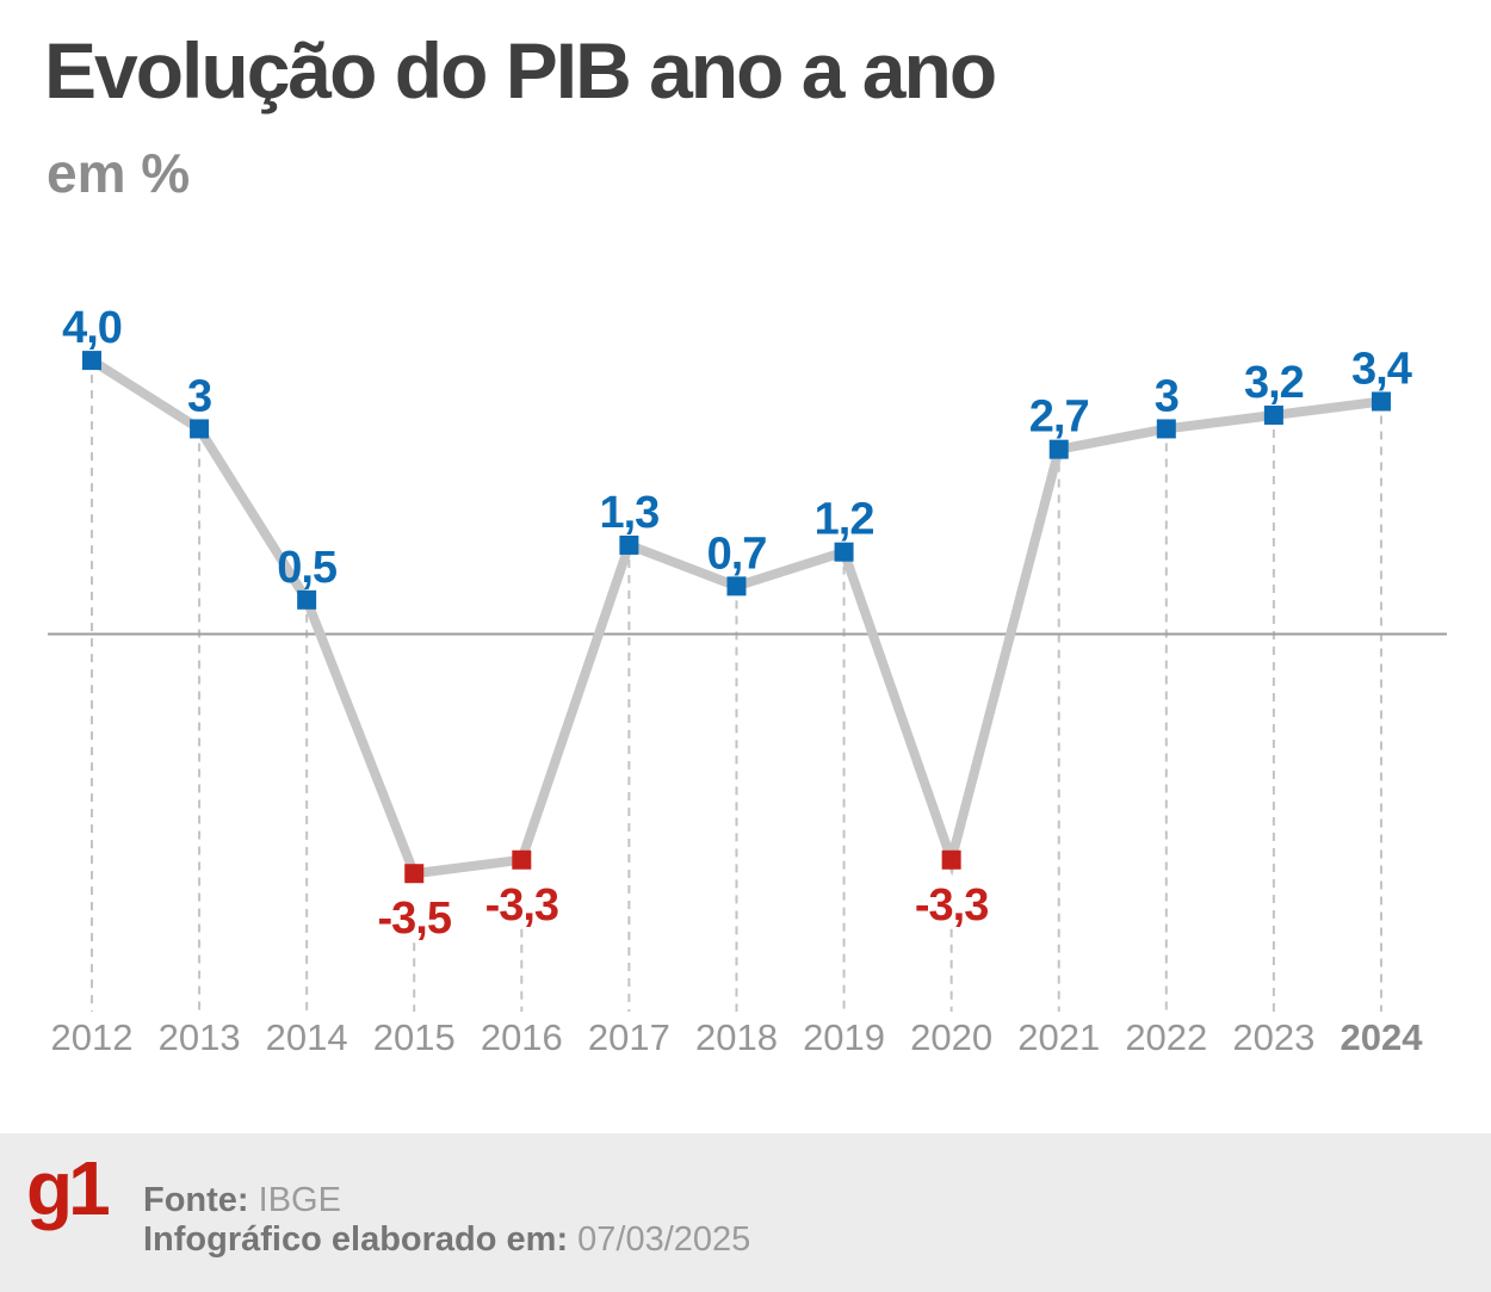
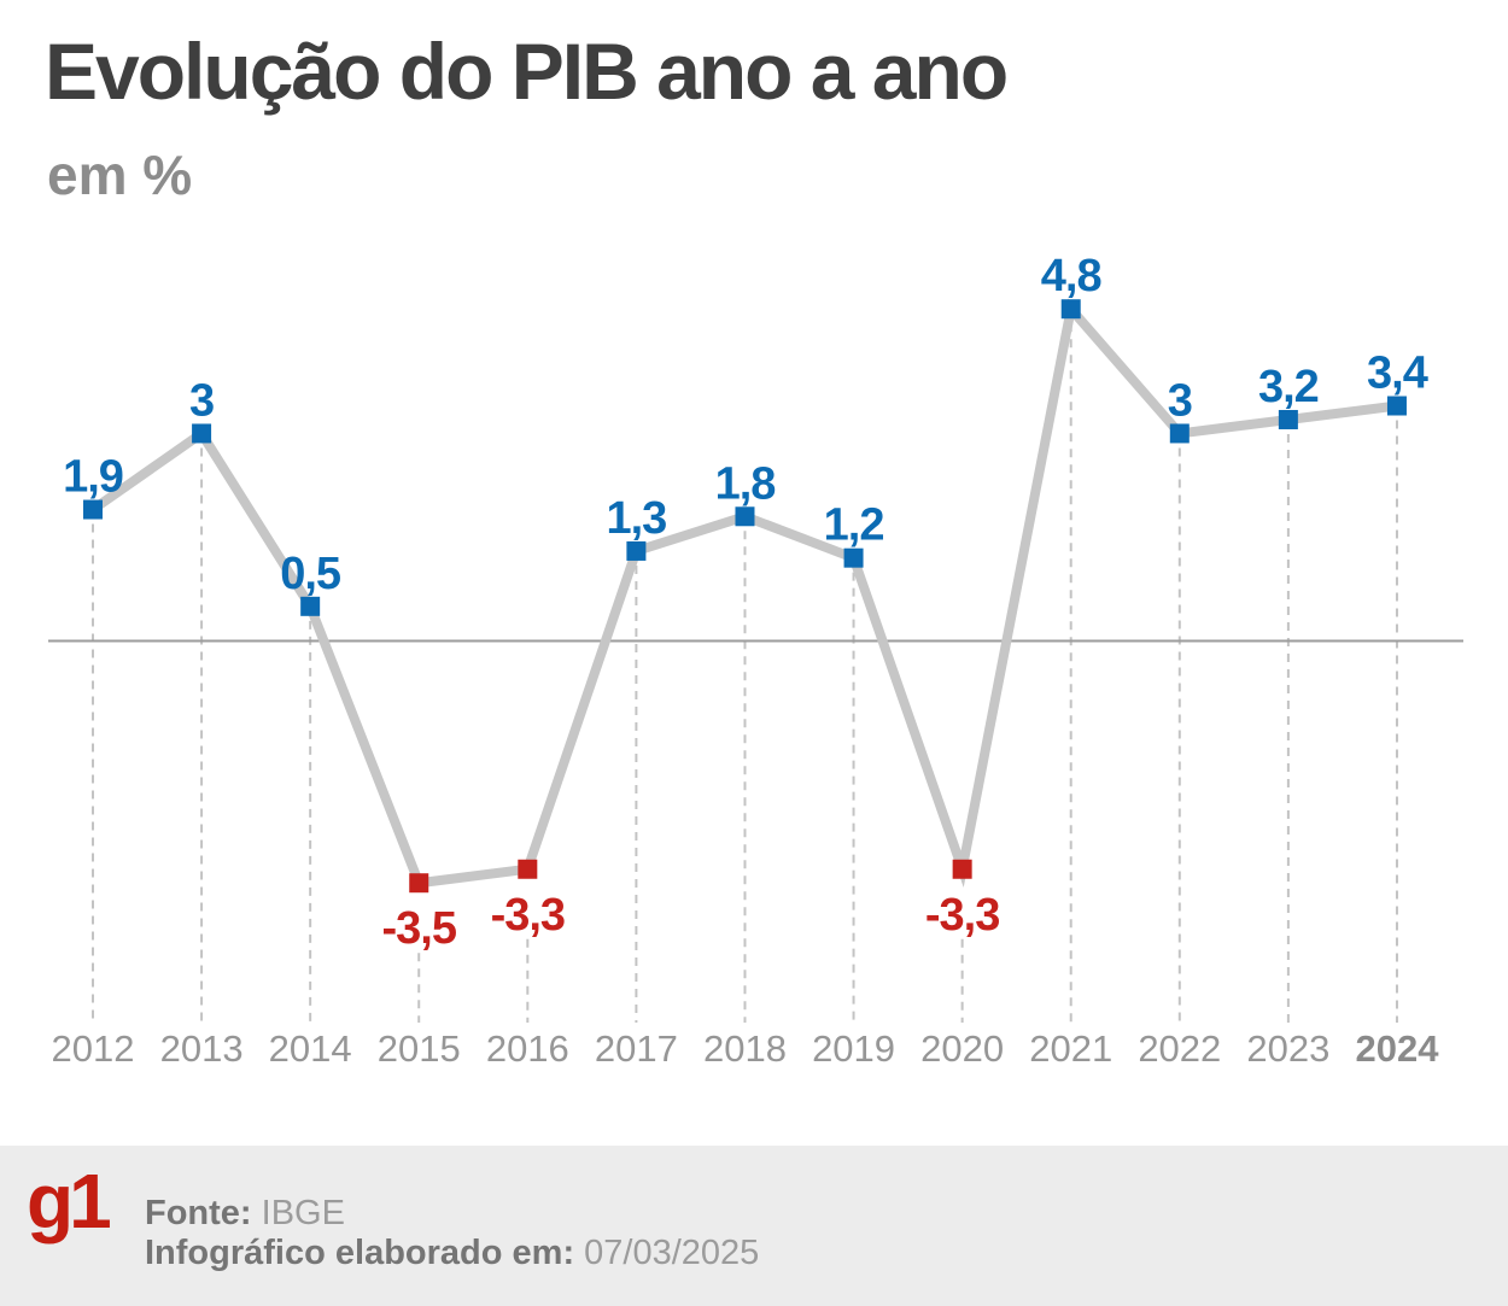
2012: 4,0 -> 1,9
2018: 0,7 -> 1,8
2021: 2,7 -> 4,8
